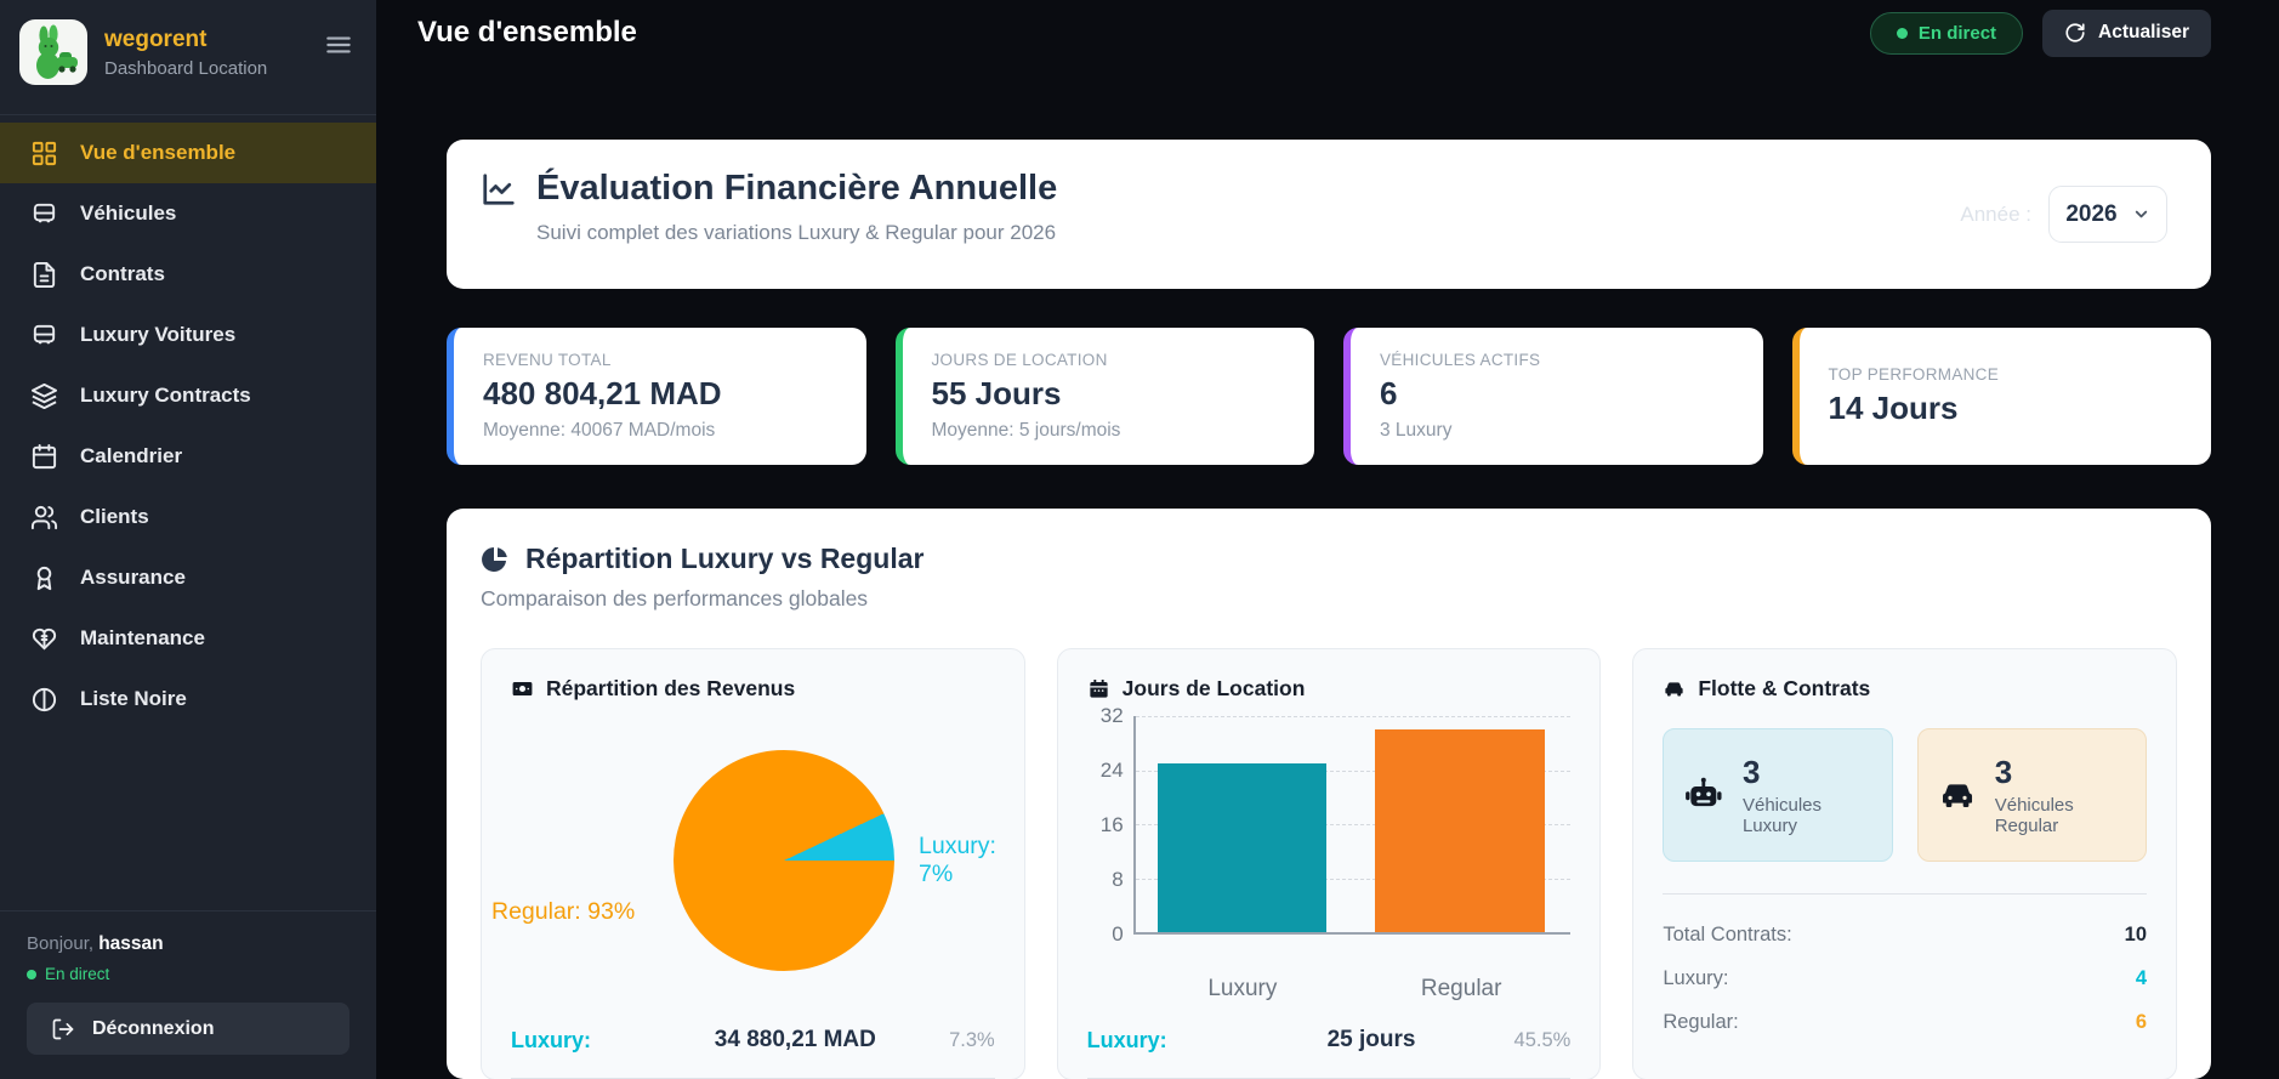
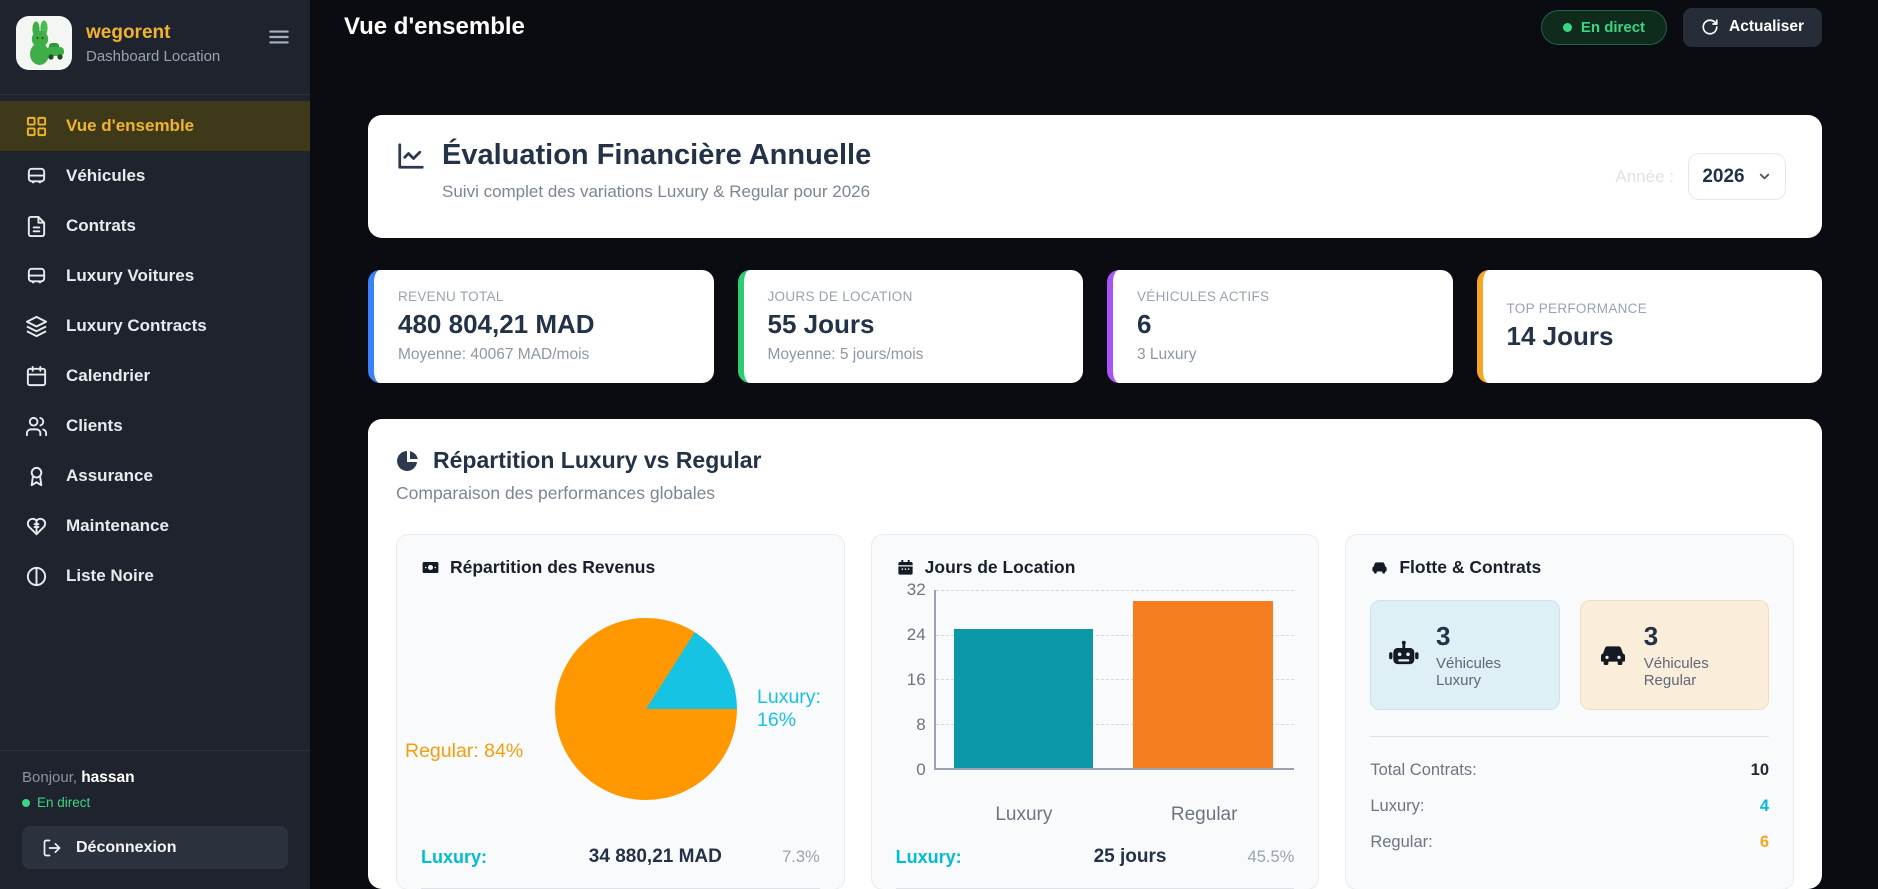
Répartition des Revenus/Luxury: 7% -> 16%
Répartition des Revenus/Regular: 93% -> 84%
